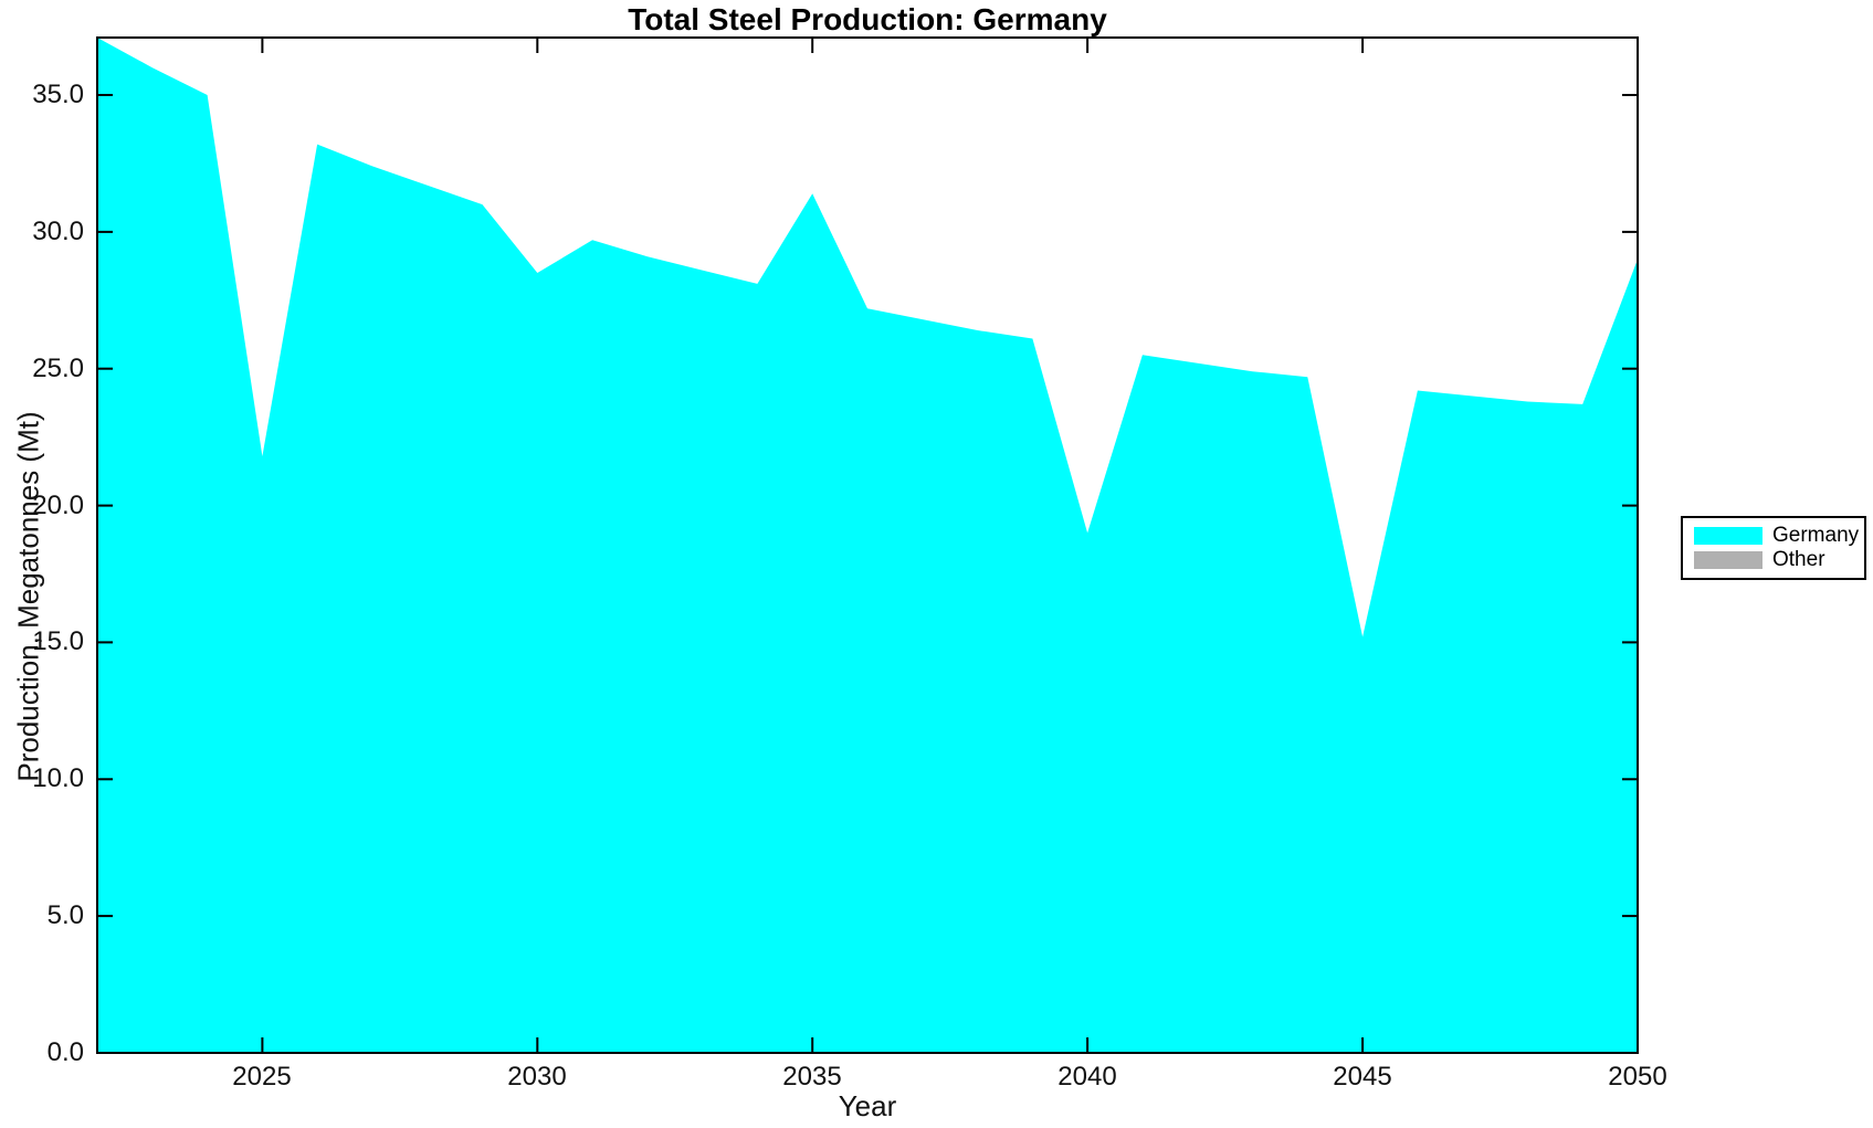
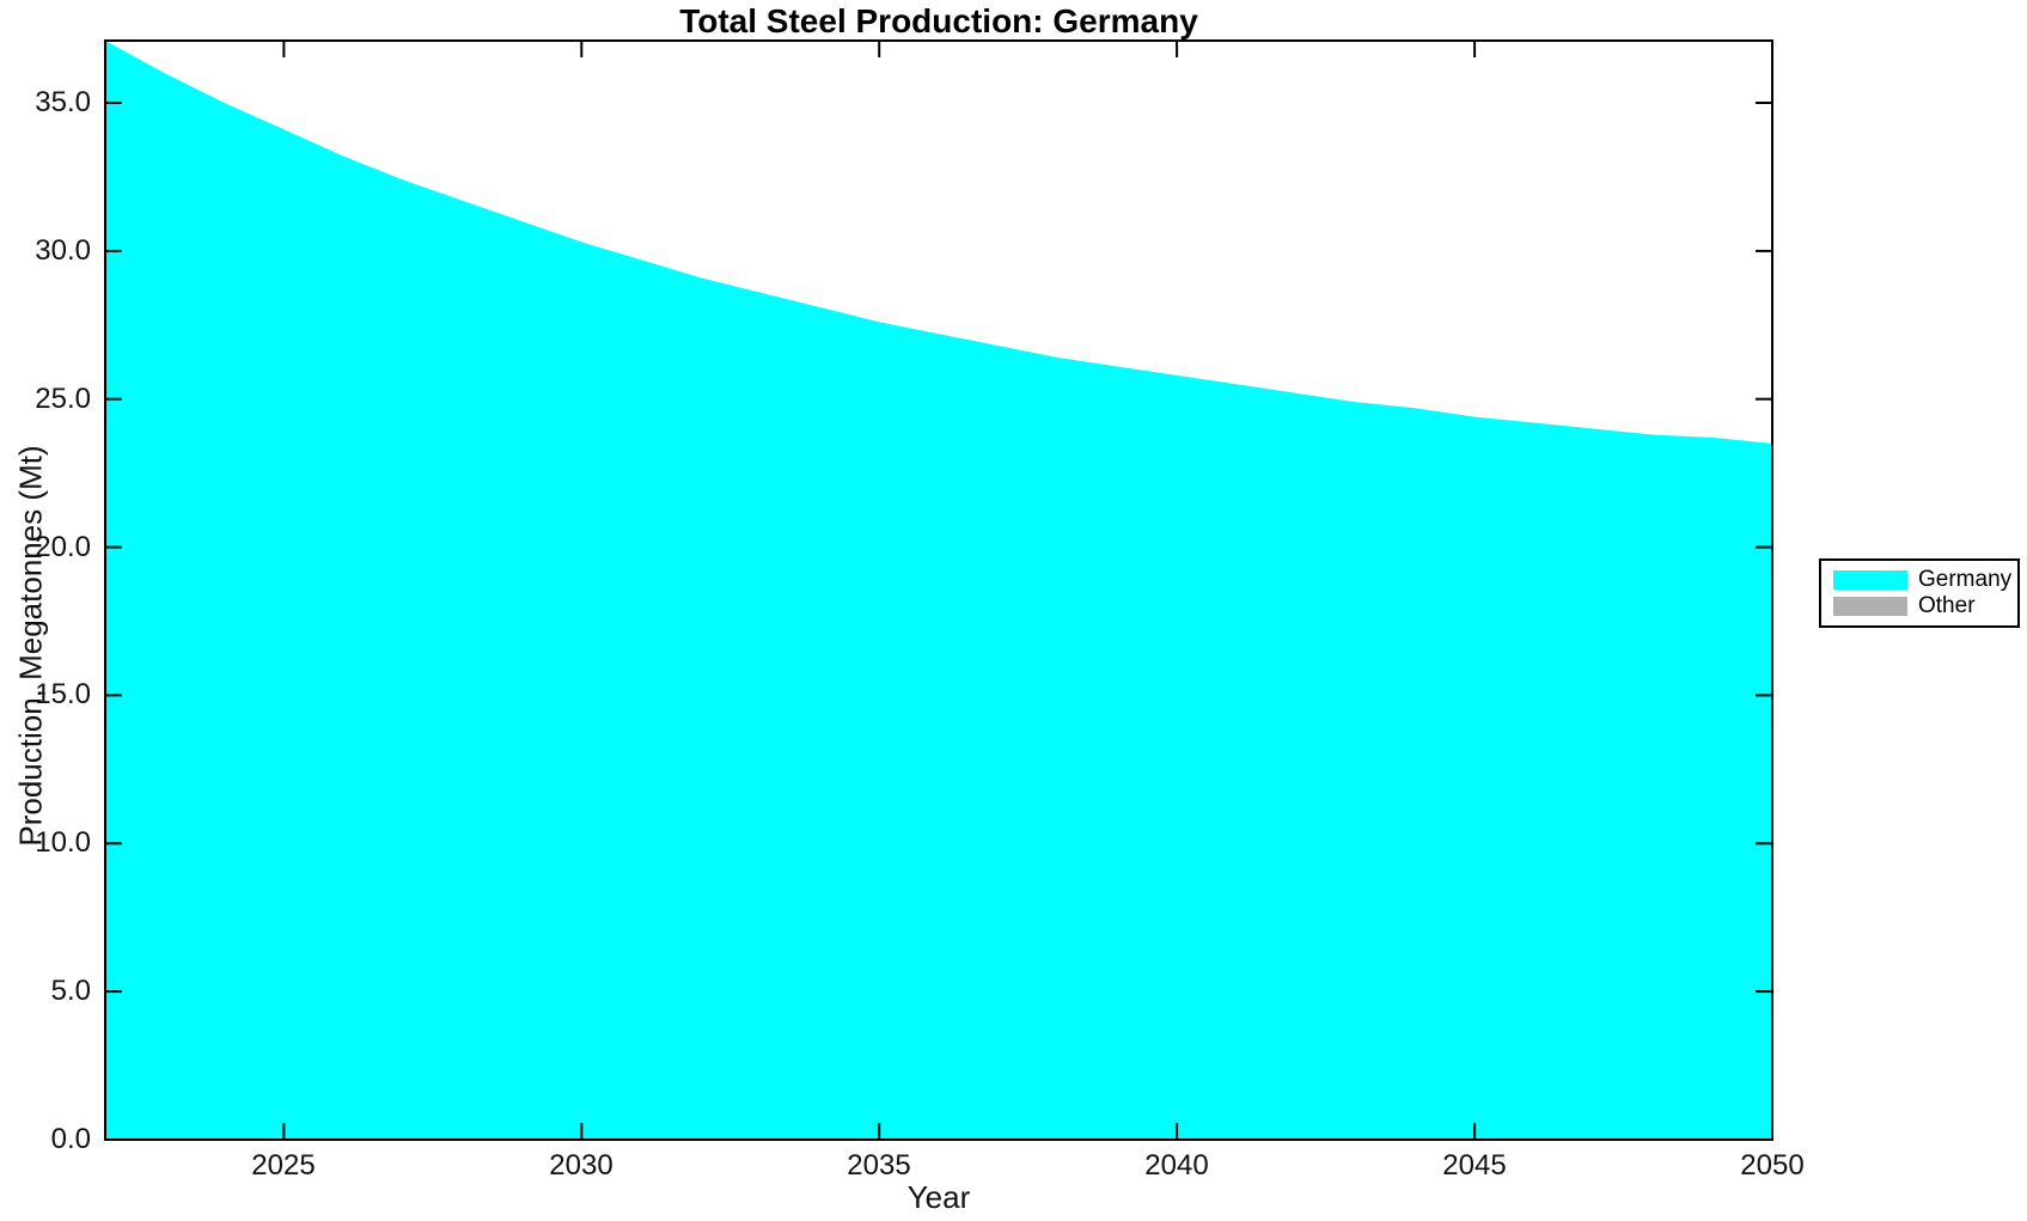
2025: 21.8 -> 34.1
2030: 28.5 -> 30.3
2035: 31.4 -> 27.6
2040: 19.0 -> 25.8
2045: 15.2 -> 24.4
2050: 29.0 -> 23.5
